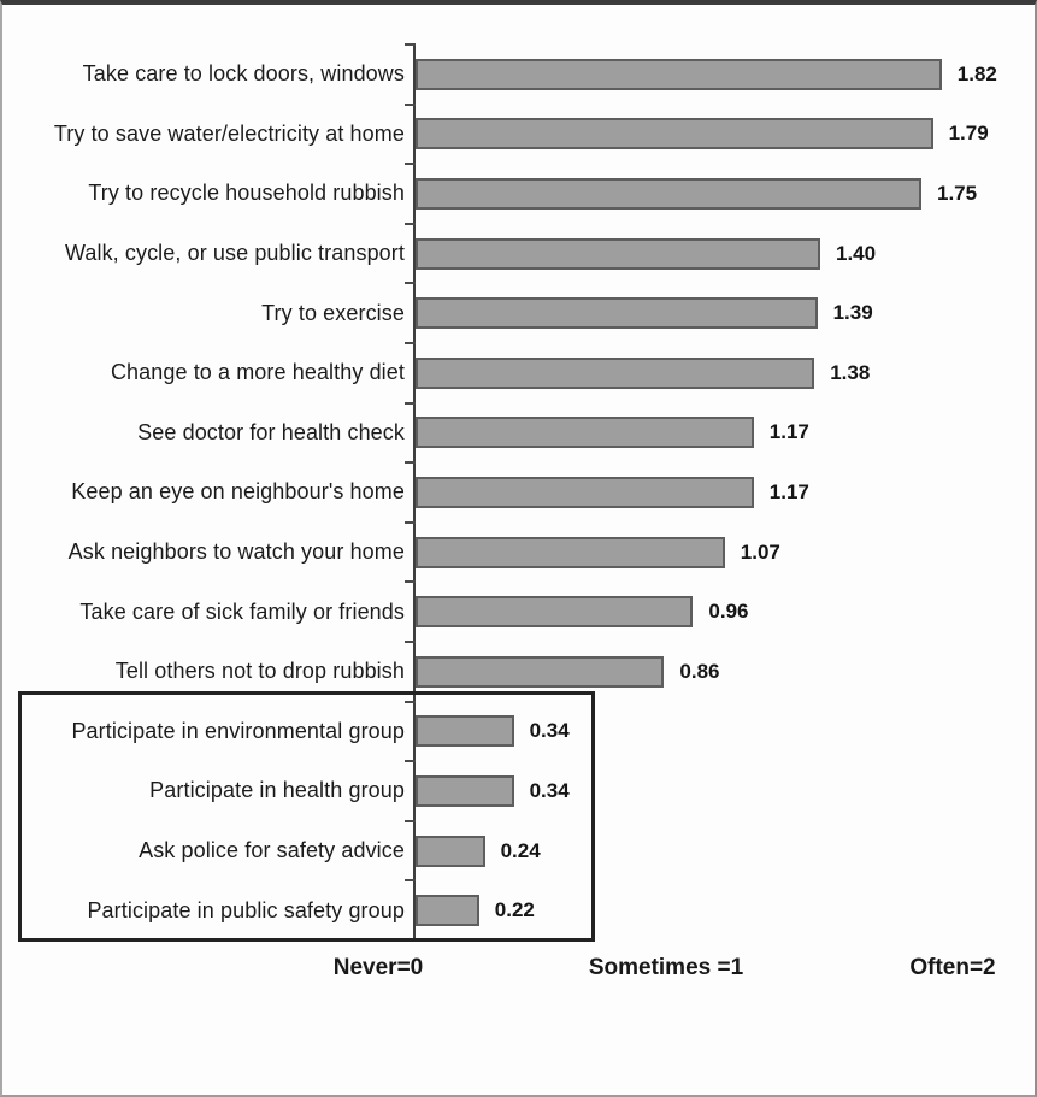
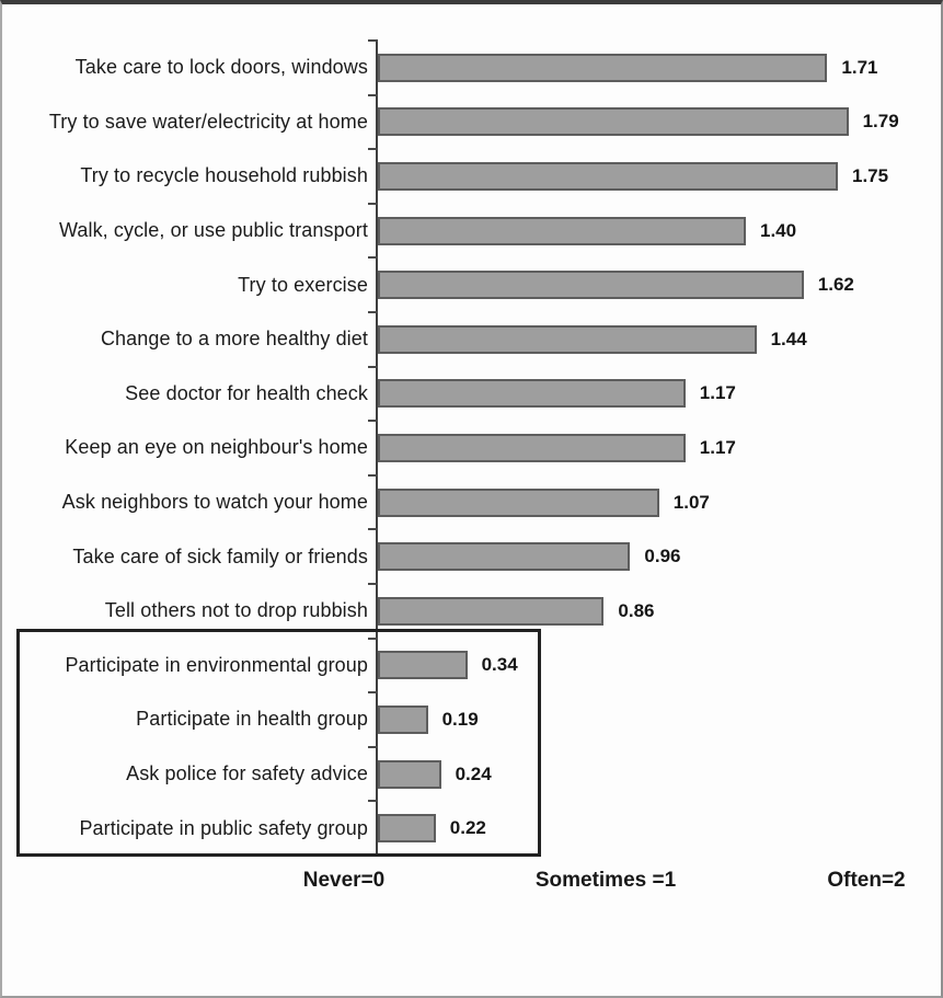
Take care to lock doors, windows: 1.82 -> 1.71
Try to exercise: 1.39 -> 1.62
Change to a more healthy diet: 1.38 -> 1.44
Participate in health group: 0.34 -> 0.19
